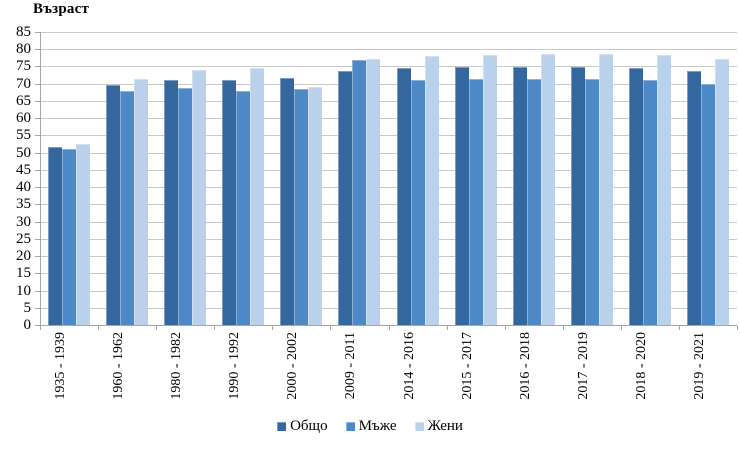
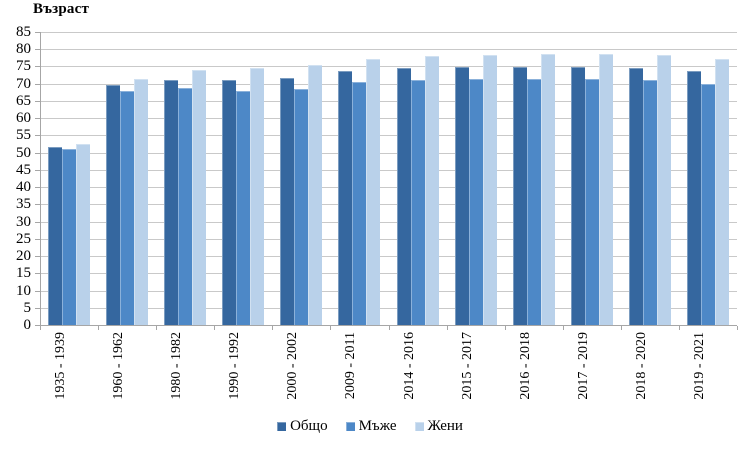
Жени/2000 - 2002: 69 -> 75
Мъже/2009 - 2011: 77 -> 71
